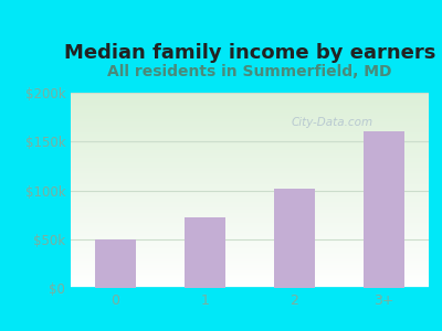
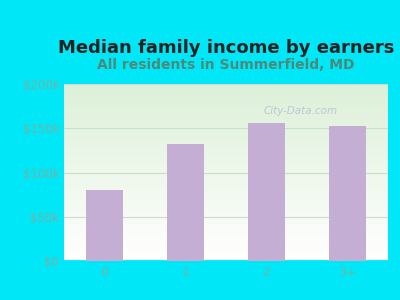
0: $50k -> $80k
1: $72k -> $132k
2: $102k -> $156k
3+: $160k -> $152k
